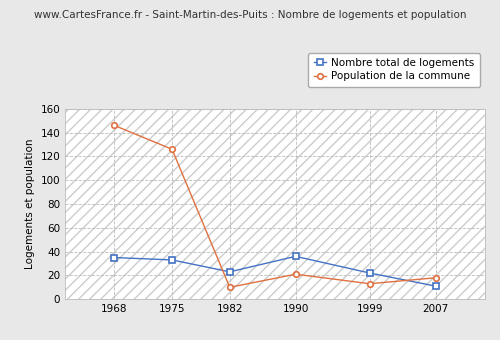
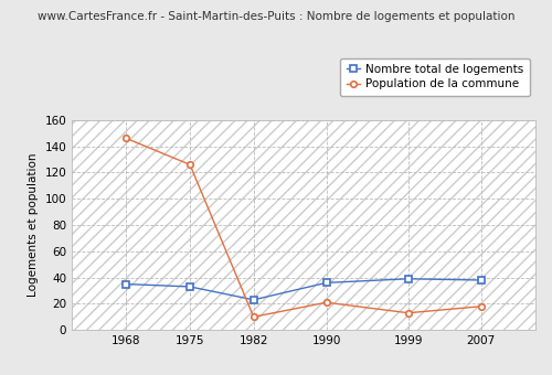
Nombre total de logements/1999: 22 -> 39
Nombre total de logements/2007: 11 -> 38
